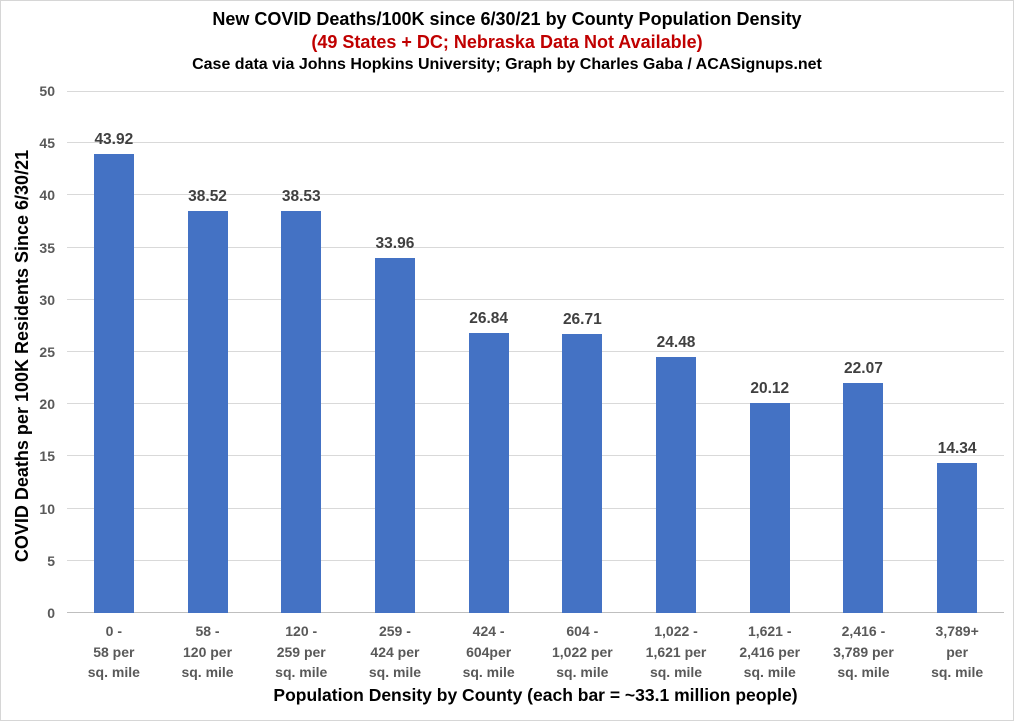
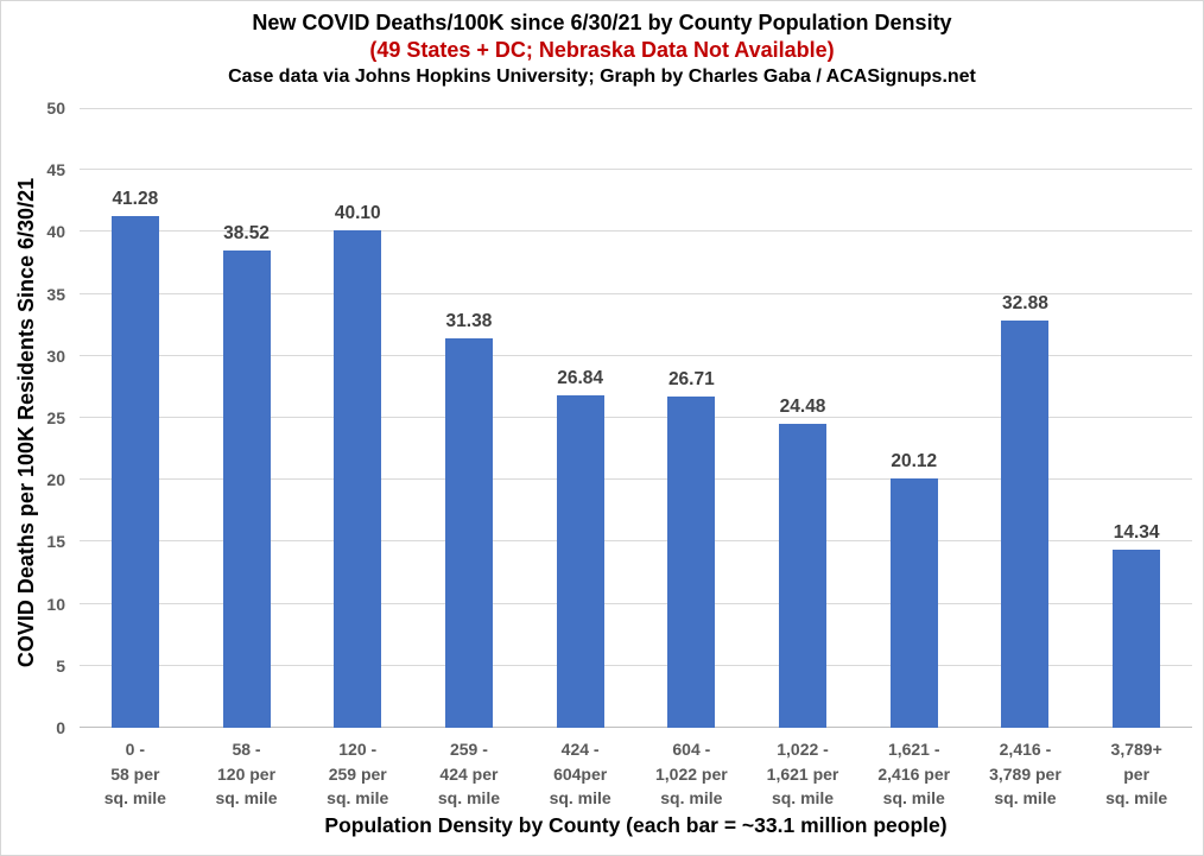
0 - 58 per sq. mile: 43.92 -> 41.28
120 - 259 per sq. mile: 38.53 -> 40.10
259 - 424 per sq. mile: 33.96 -> 31.38
2,416 - 3,789 per sq. mile: 22.07 -> 32.88
